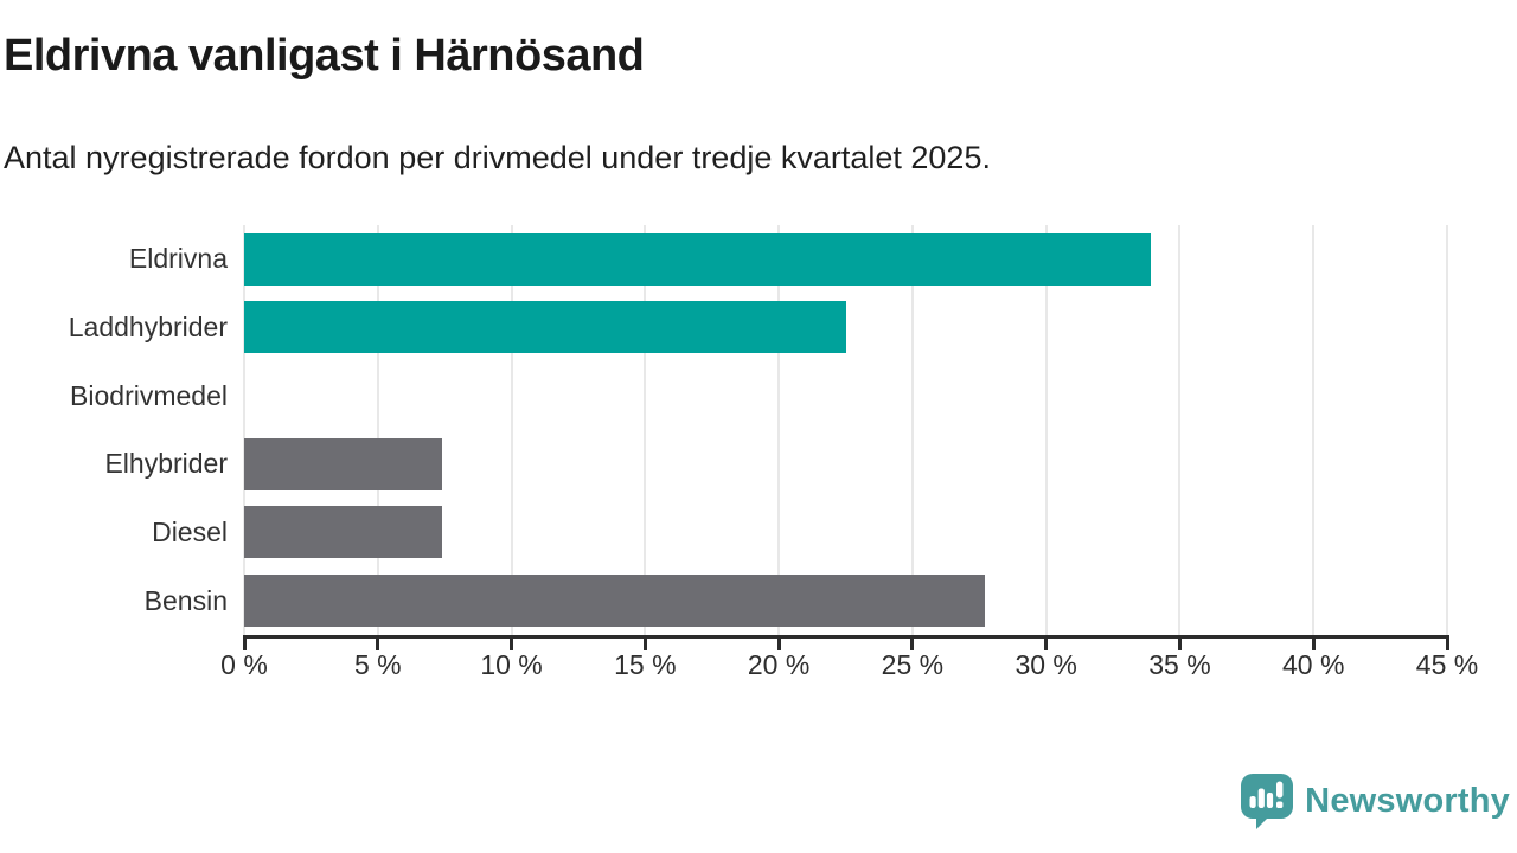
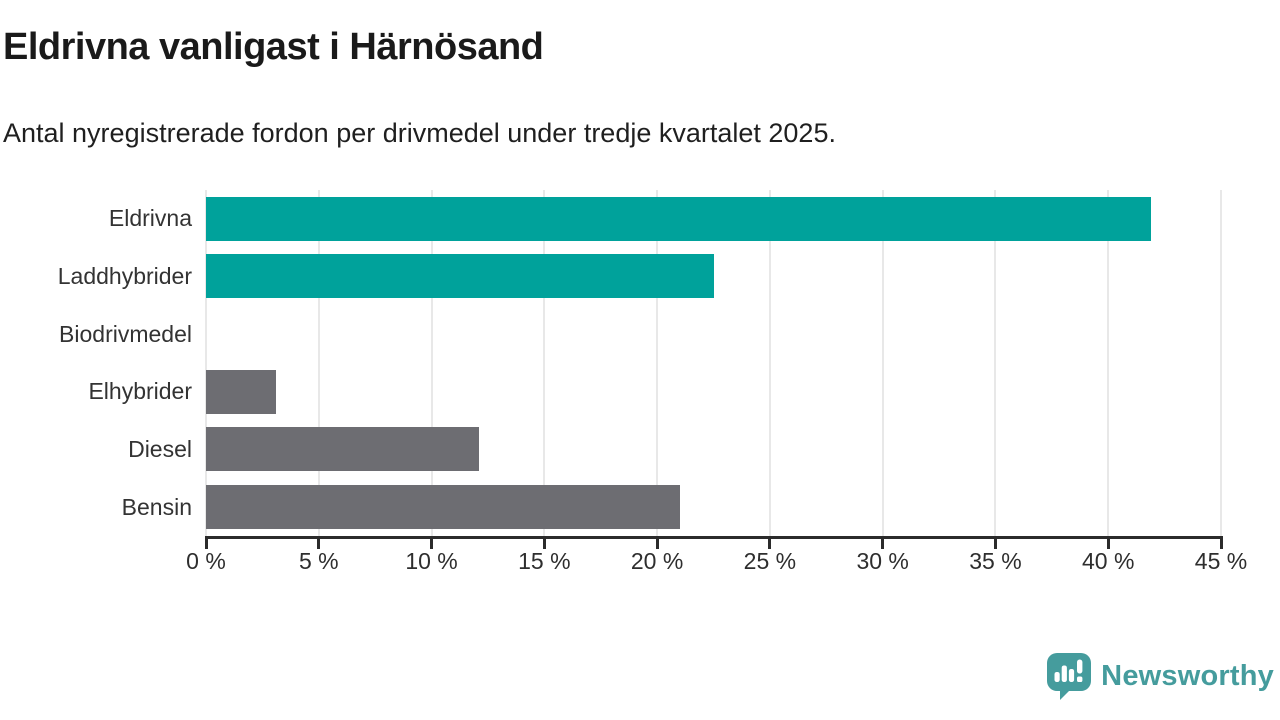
Eldrivna: 33.9% -> 41.9%
Elhybrider: 7.4% -> 3.1%
Diesel: 7.4% -> 12.1%
Bensin: 27.7% -> 21.0%
